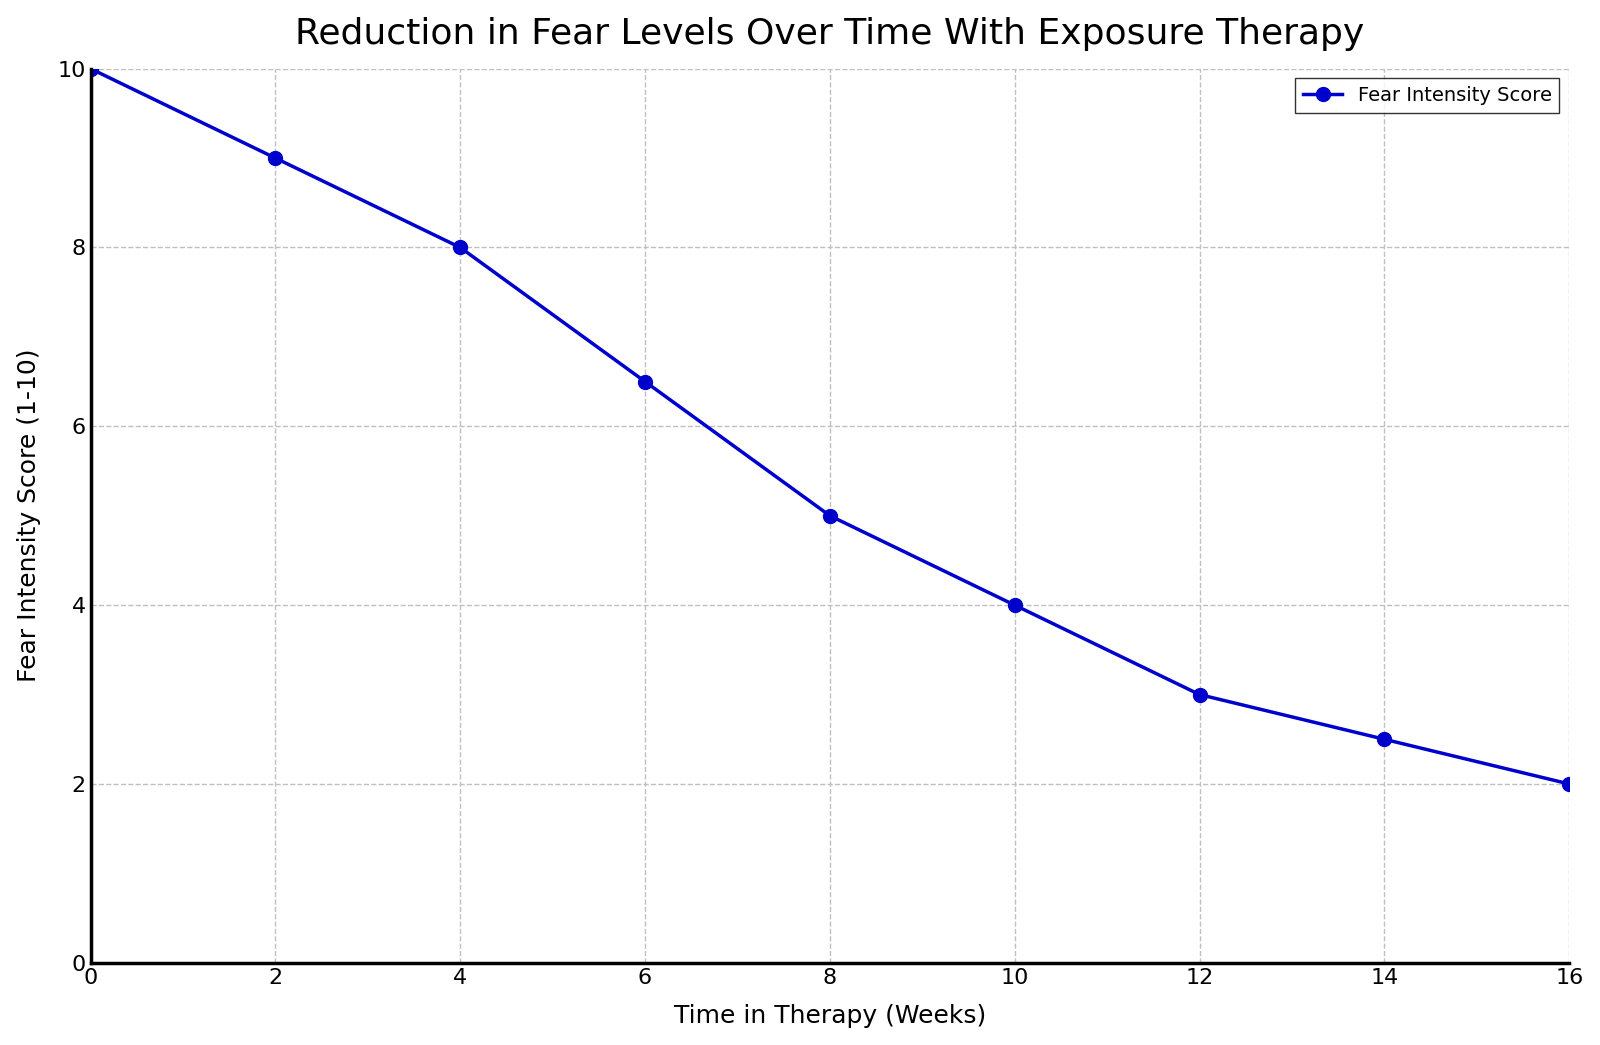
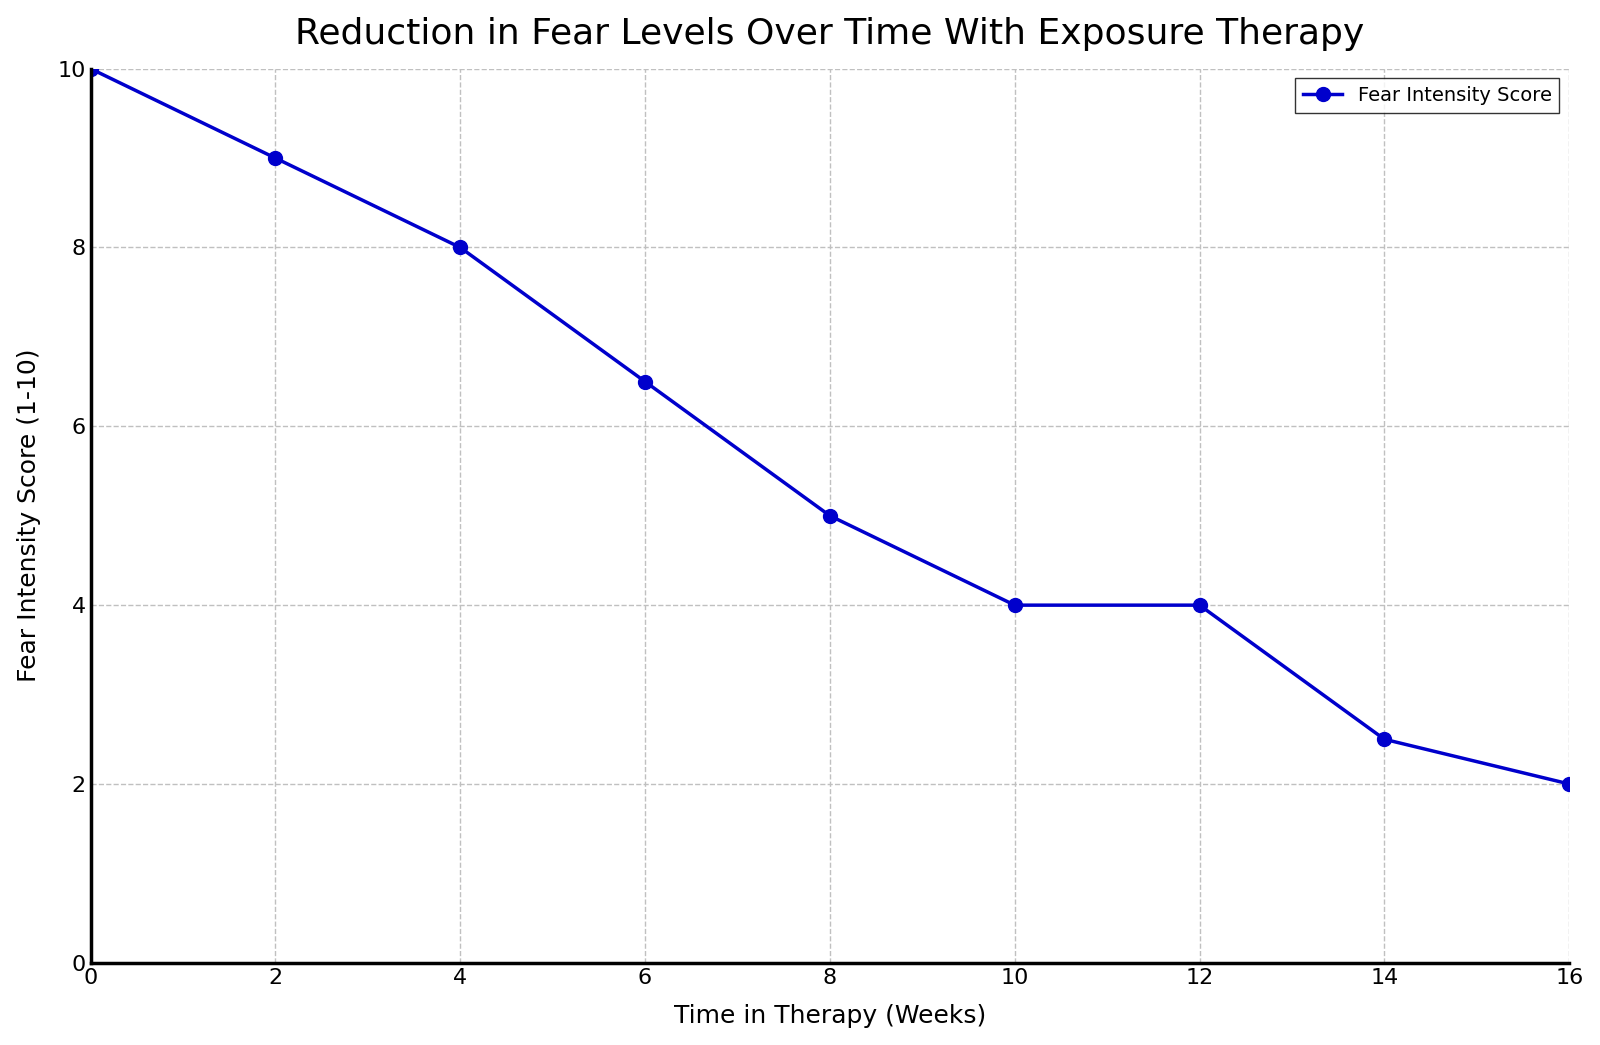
12: 3.0 -> 4.0
